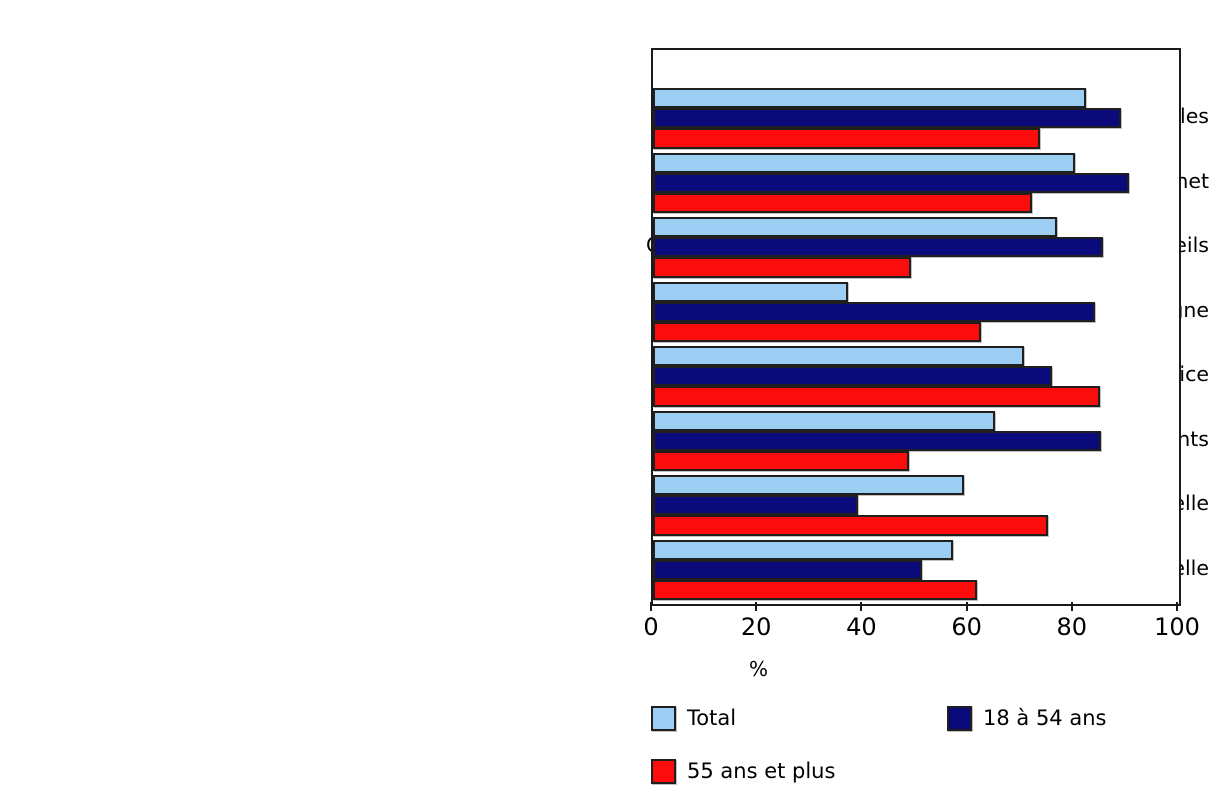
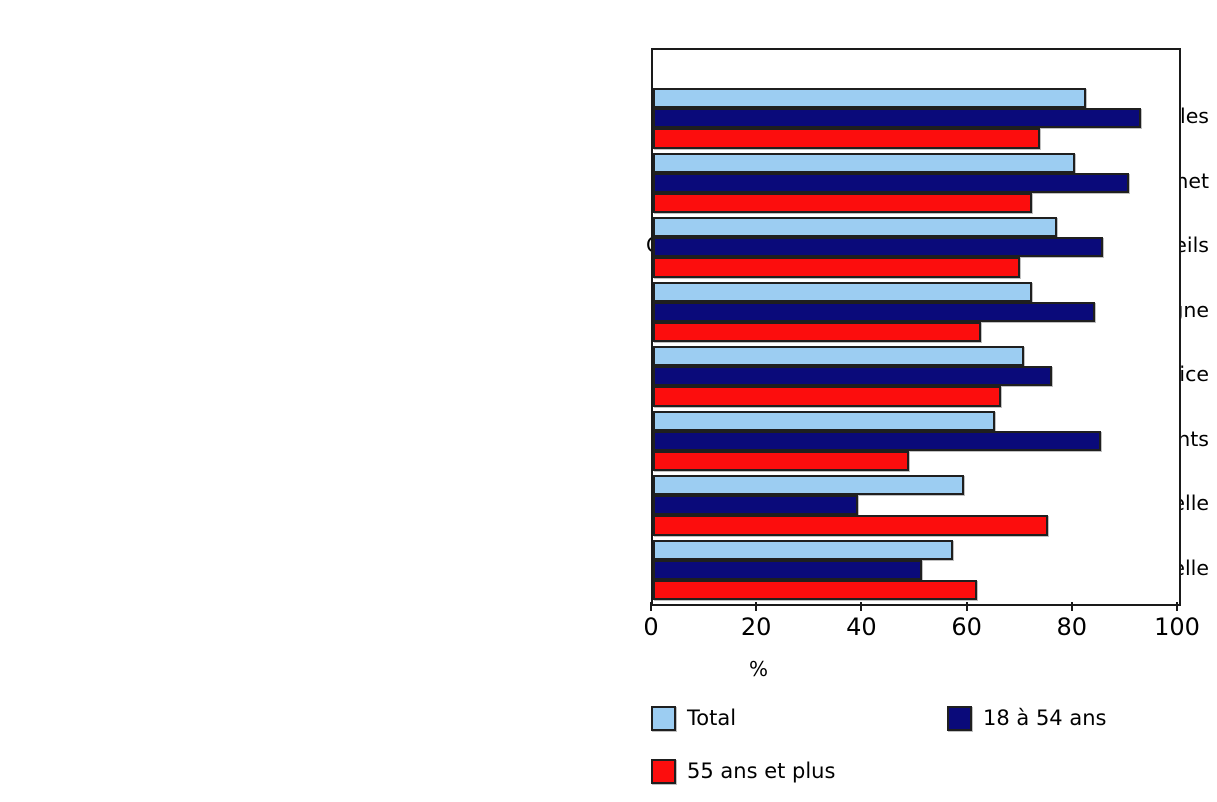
18 à 54 ans/Téléphones mobiles: 89 -> 93
55 ans et plus/Ordinateurs portables, les tablettes et autres appareils: 49 -> 70
Total/Activités en ligne: 37 -> 72
55 ans et plus/Technologies libre-service: 85 -> 66
